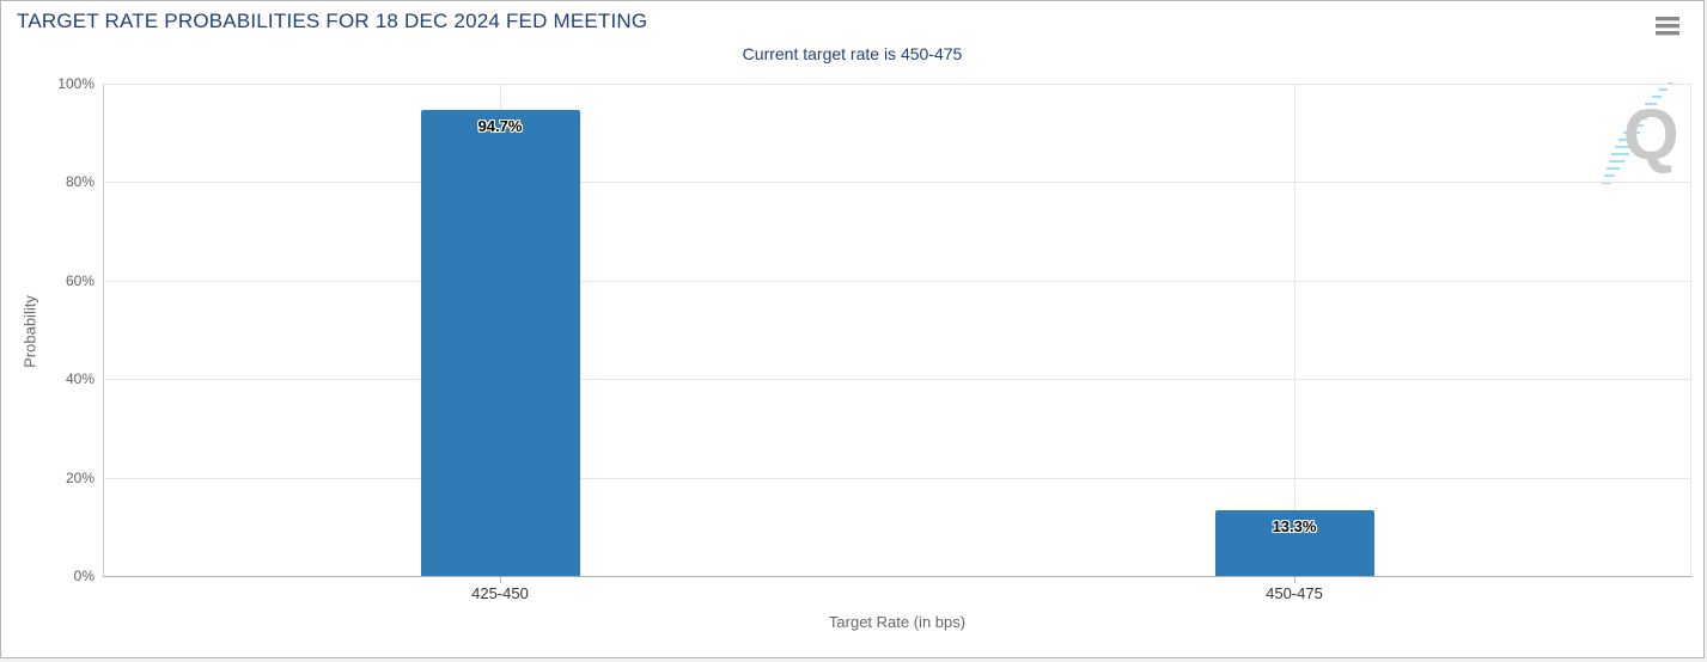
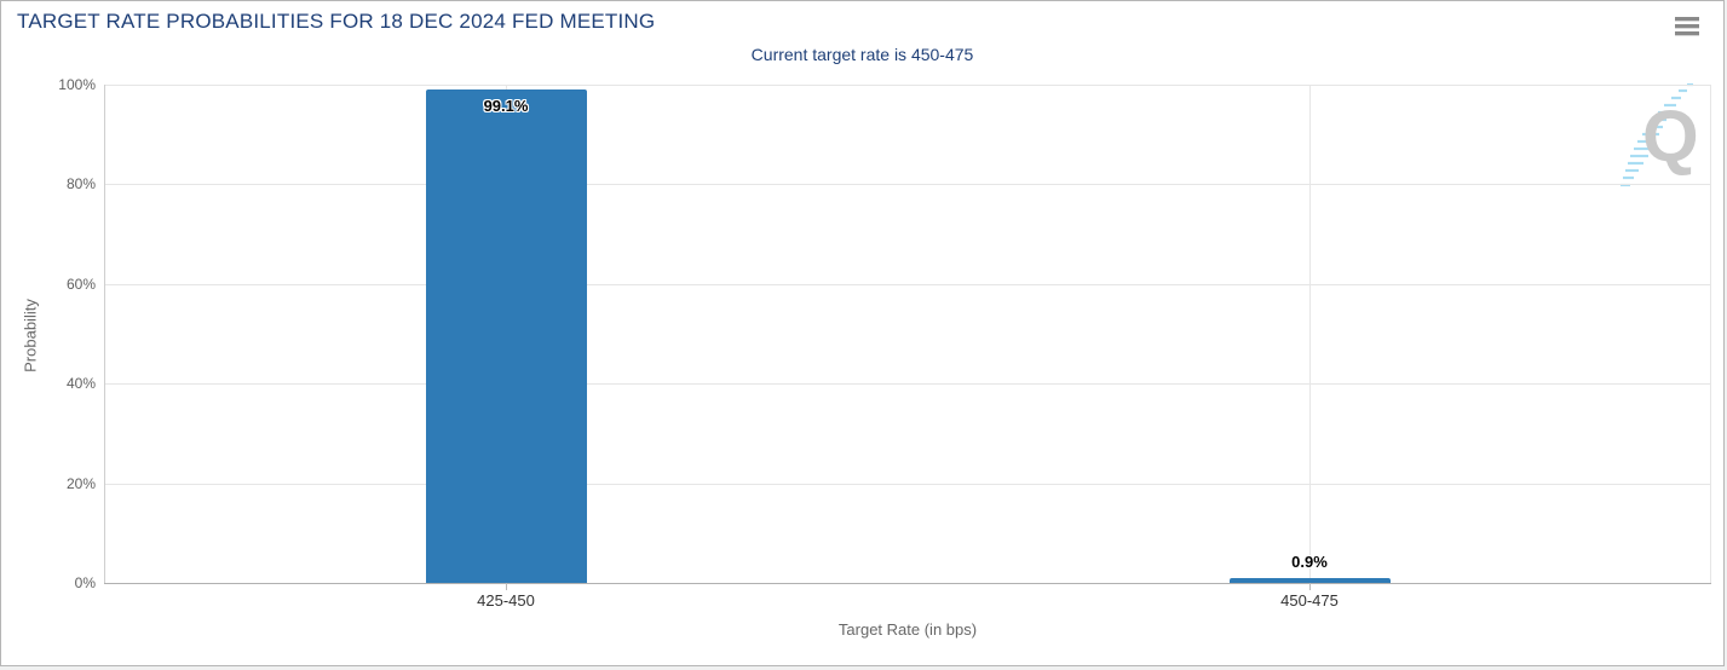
425-450: 94.7% -> 99.1%
450-475: 13.3% -> 0.9%
